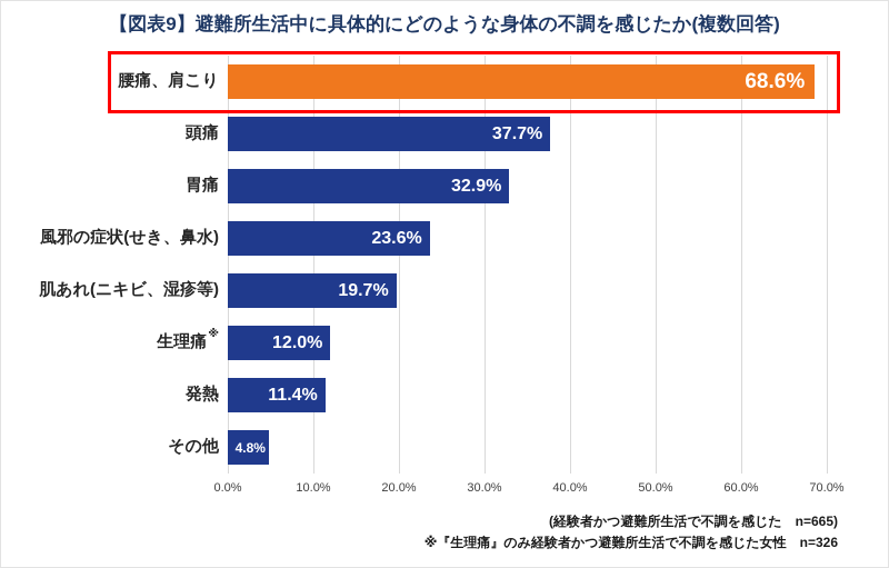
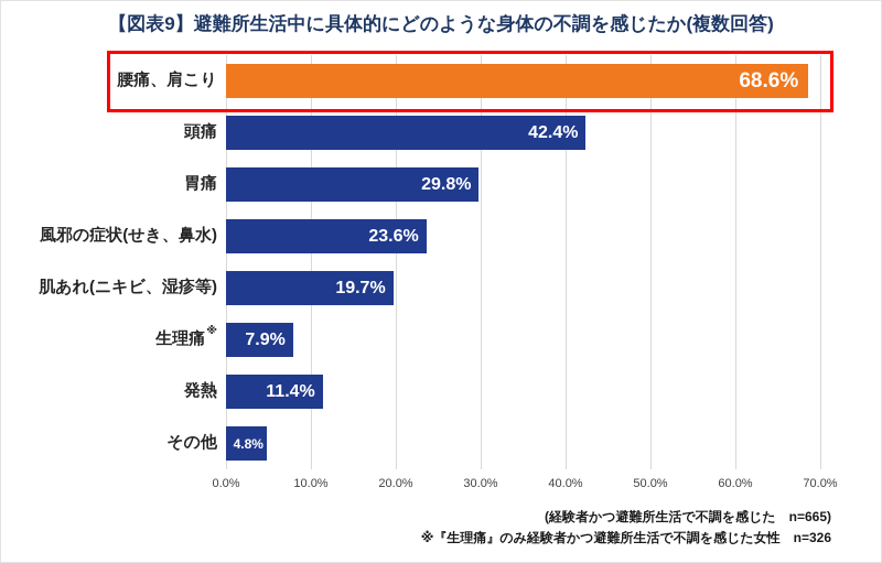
頭痛: 37.7% -> 42.4%
胃痛: 32.9% -> 29.8%
生理痛: 12.0% -> 7.9%
